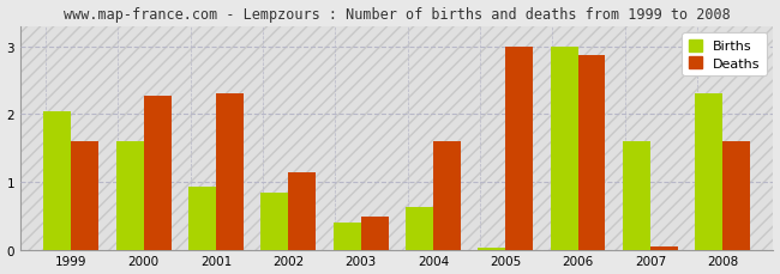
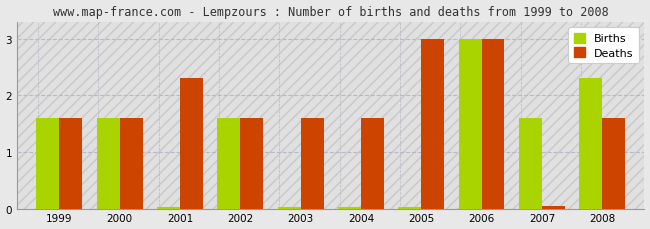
Births/1999: 2.04 -> 1.60
Deaths/2000: 2.26 -> 1.60
Births/2001: 0.92 -> 0.02
Births/2002: 0.84 -> 1.60
Deaths/2002: 1.14 -> 1.60
Births/2003: 0.40 -> 0.02
Deaths/2003: 0.48 -> 1.60
Births/2004: 0.62 -> 0.02
Deaths/2006: 2.86 -> 3.00
